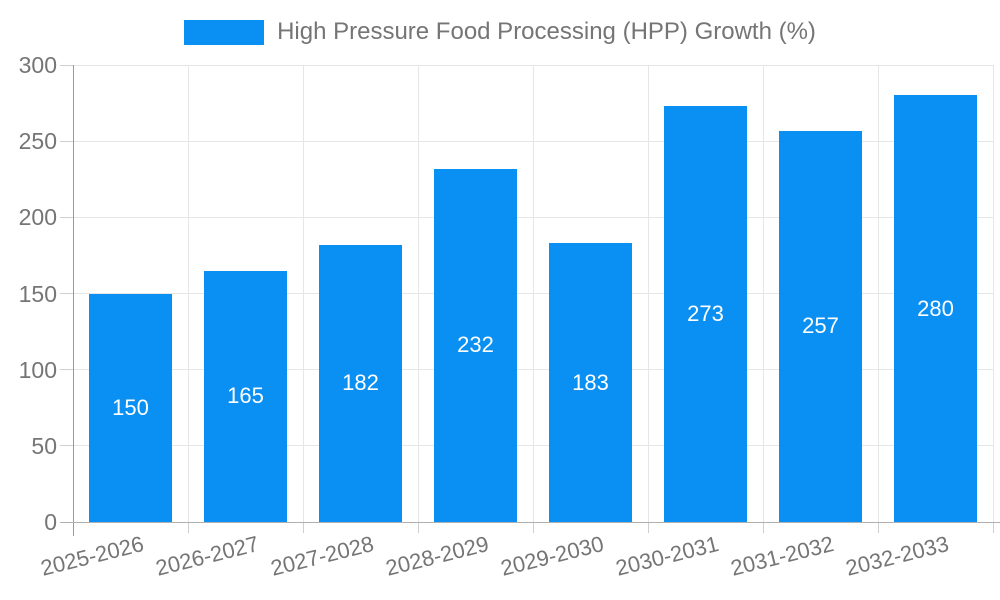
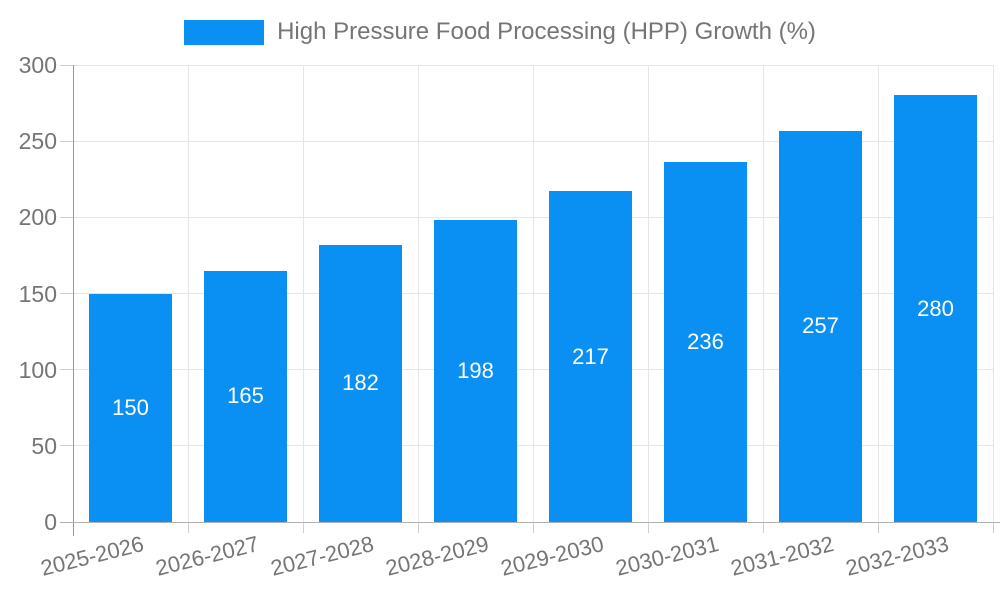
2028-2029: 232 -> 198
2029-2030: 183 -> 217
2030-2031: 273 -> 236
